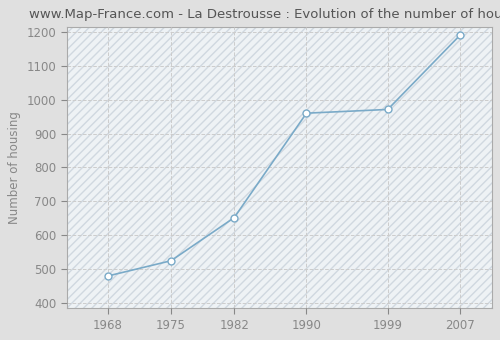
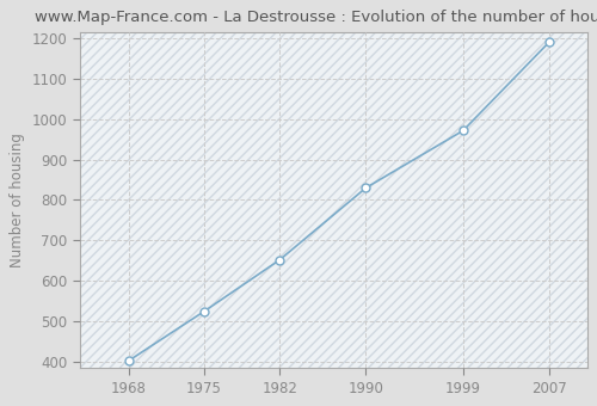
1968: 480 -> 403
1990: 960 -> 830
